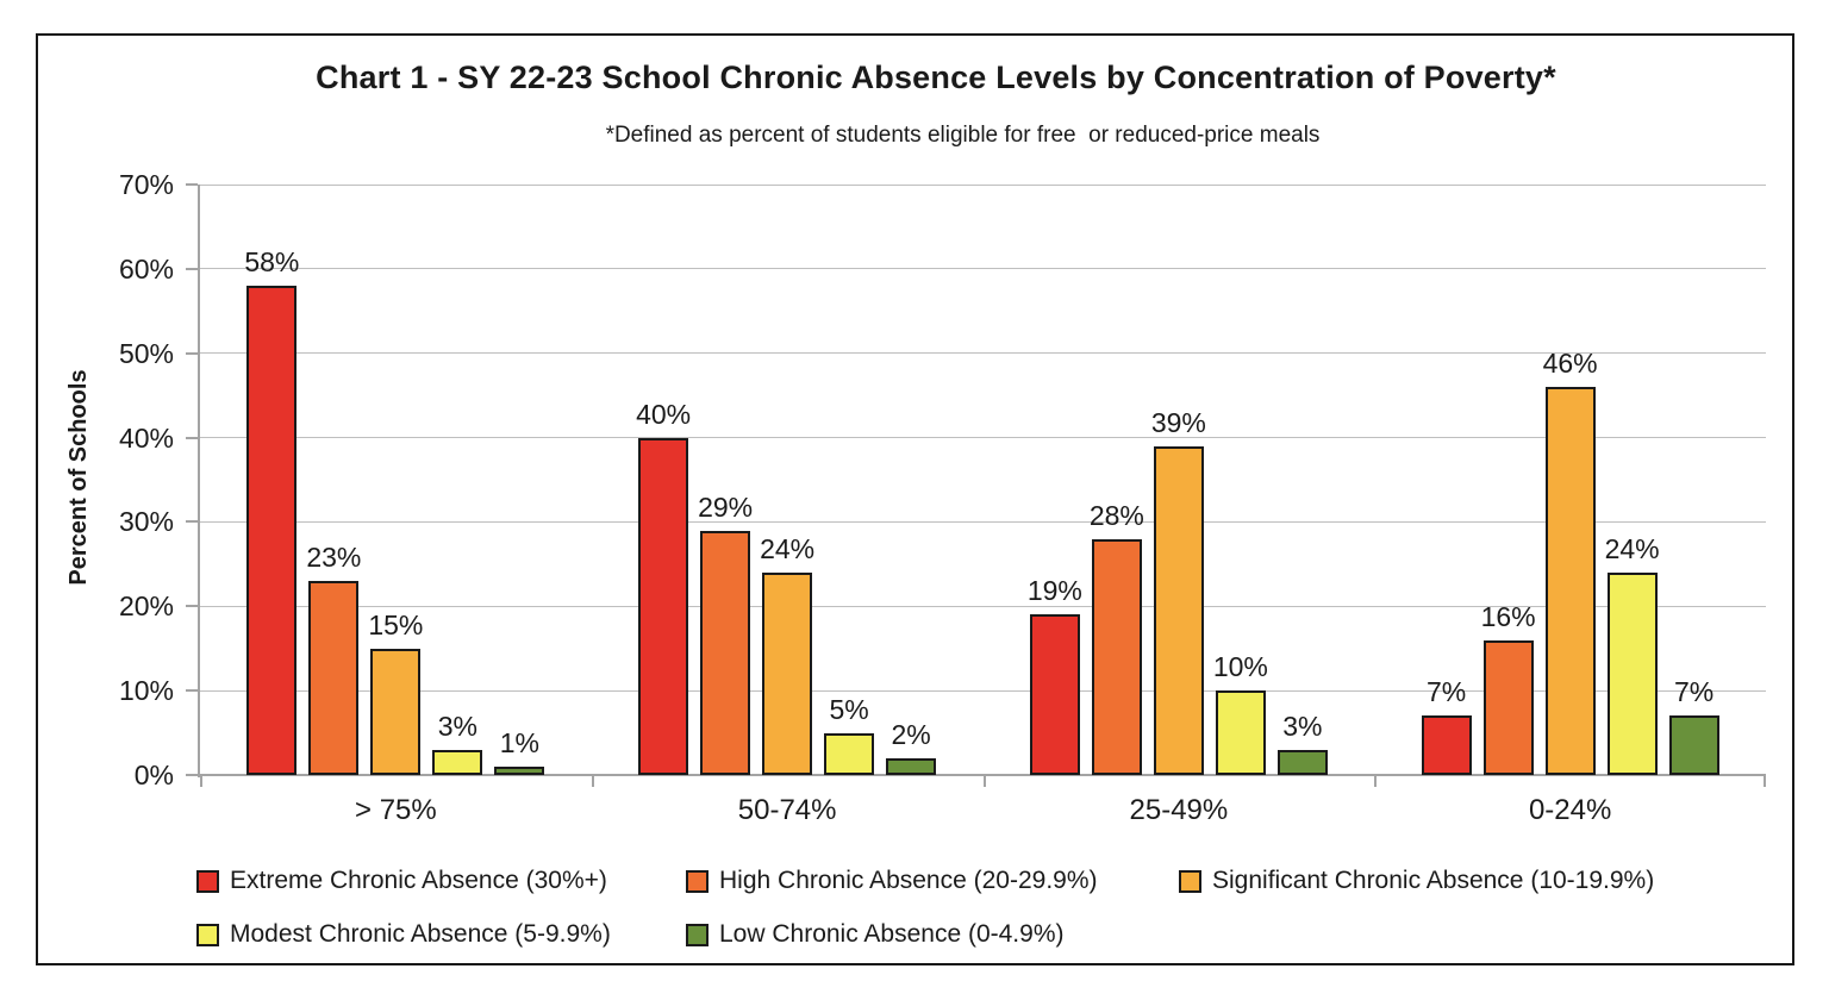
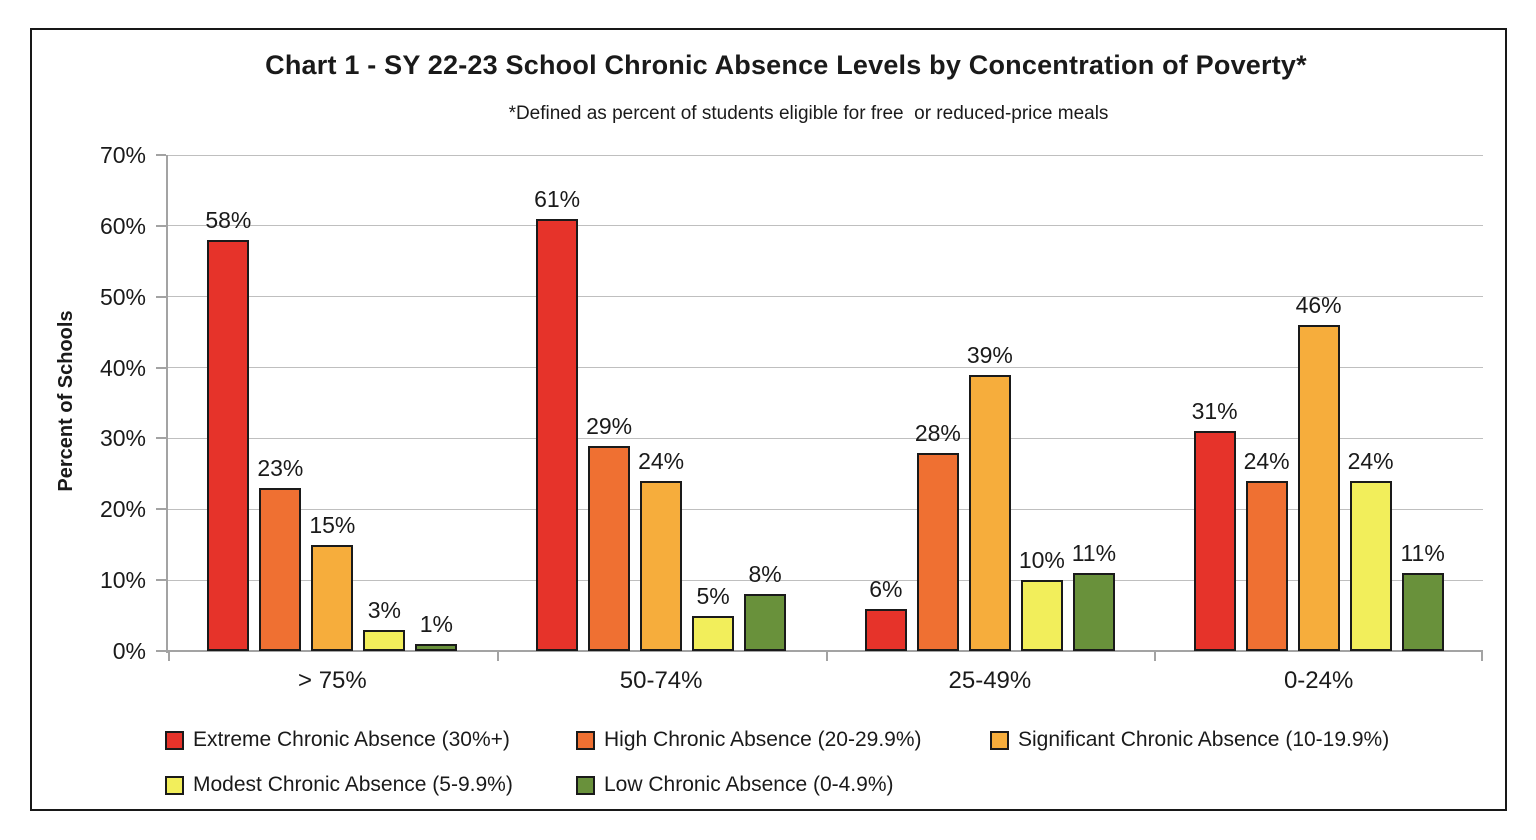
Extreme Chronic Absence (30%+)/50-74%: 40% -> 61%
Low Chronic Absence (0-4.9%)/50-74%: 2% -> 8%
Extreme Chronic Absence (30%+)/25-49%: 19% -> 6%
Low Chronic Absence (0-4.9%)/25-49%: 3% -> 11%
Extreme Chronic Absence (30%+)/0-24%: 7% -> 31%
High Chronic Absence (20-29.9%)/0-24%: 16% -> 24%
Low Chronic Absence (0-4.9%)/0-24%: 7% -> 11%
